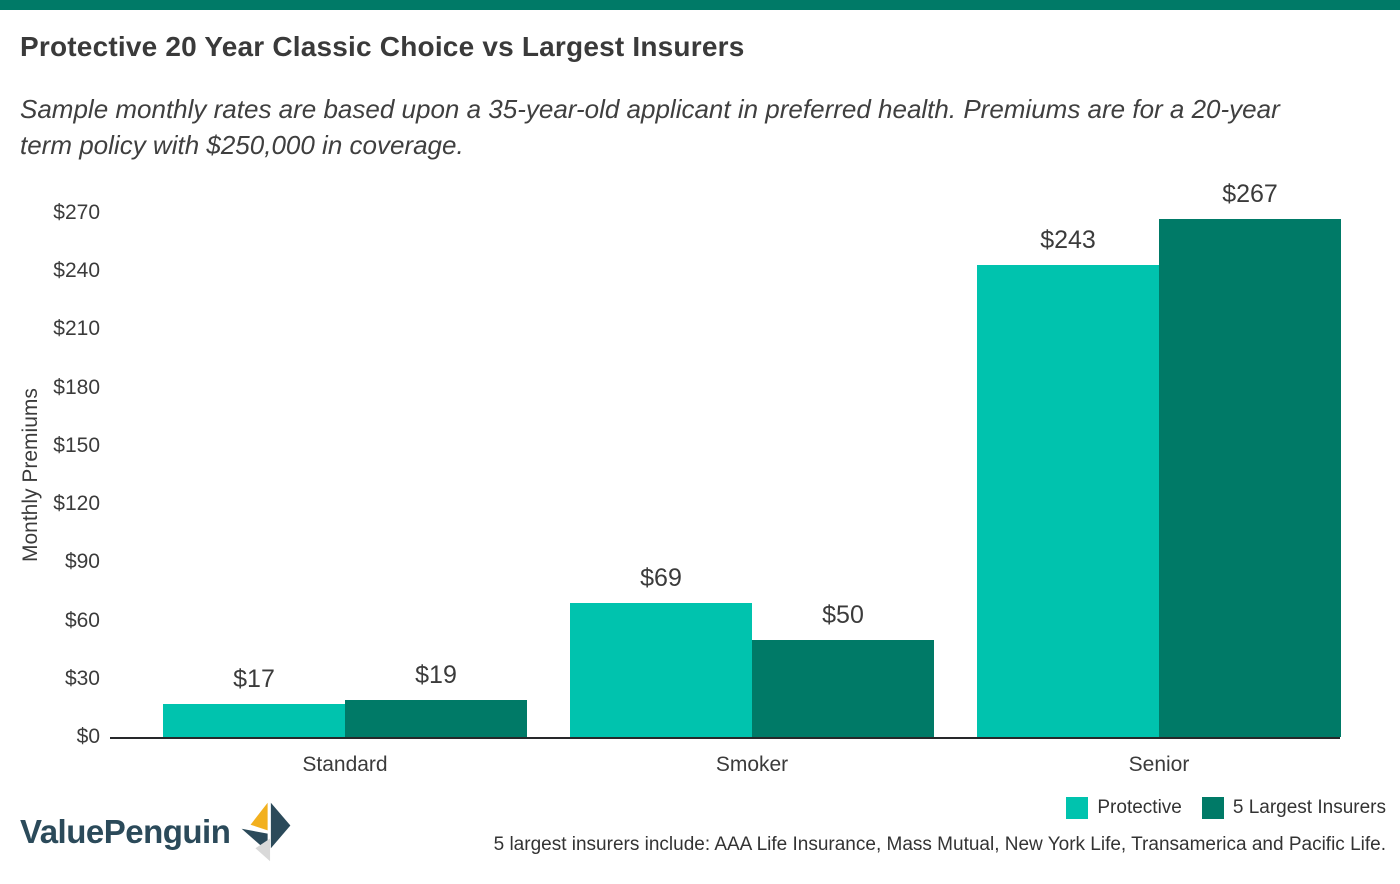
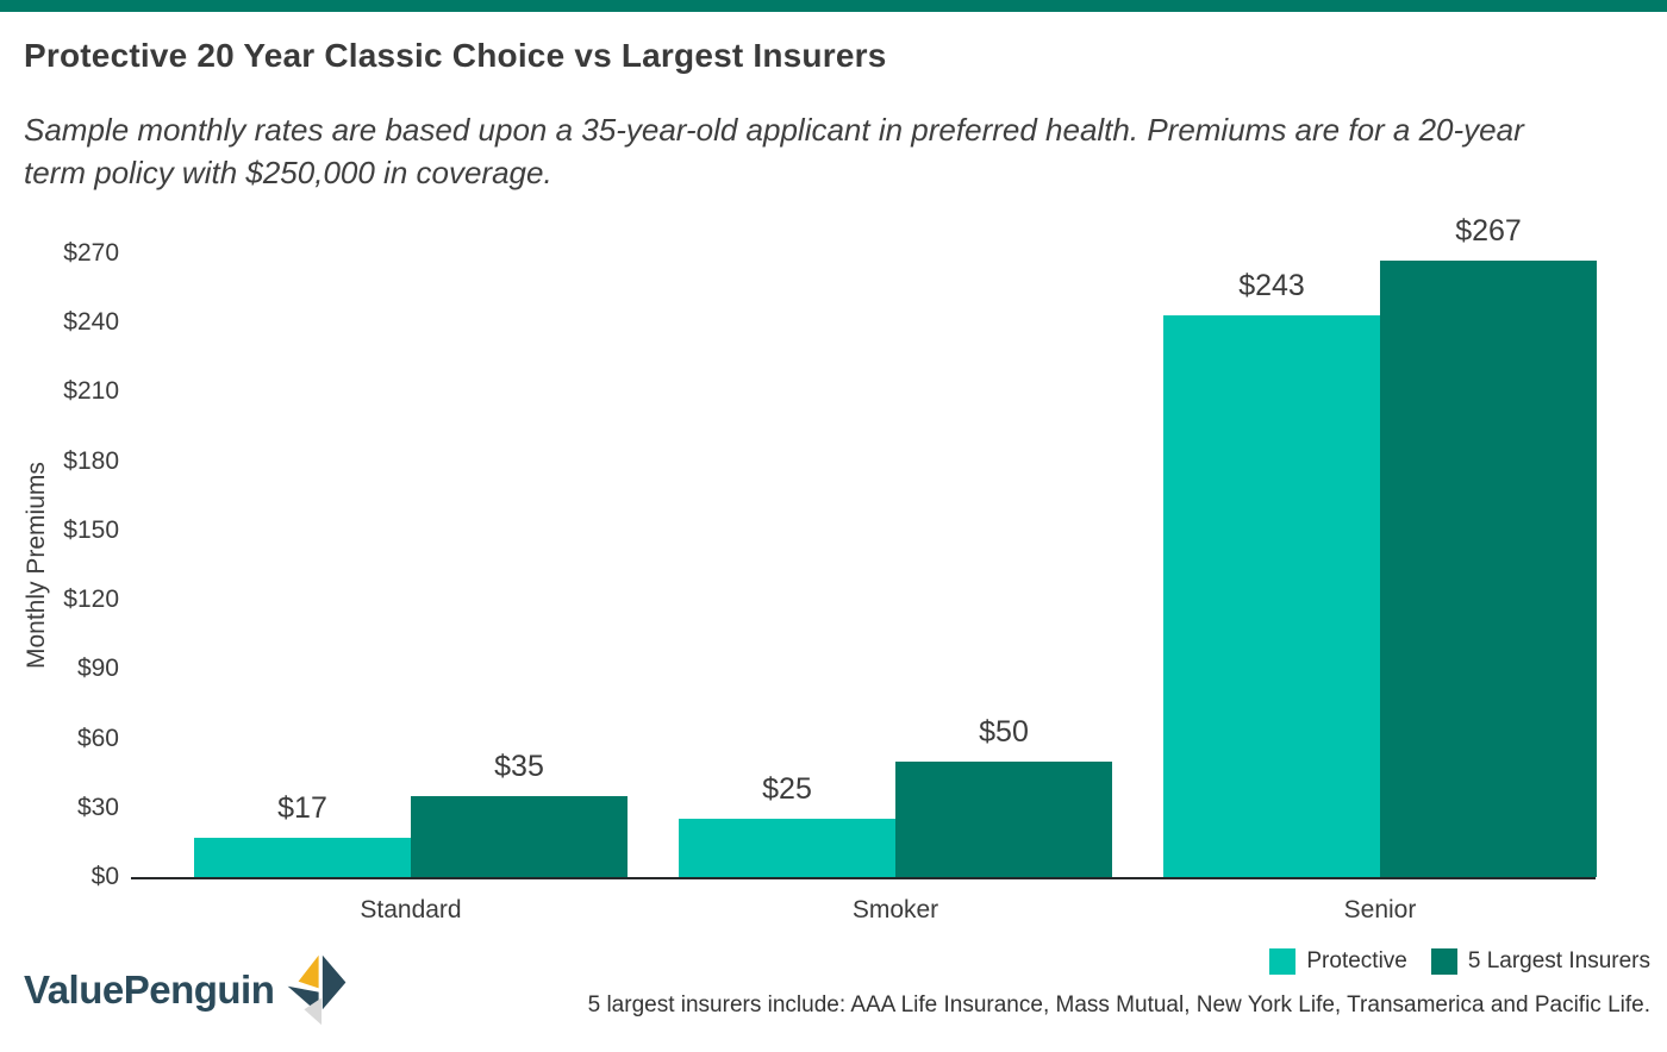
5 Largest Insurers/Standard: $19 -> $35
Protective/Smoker: $69 -> $25
